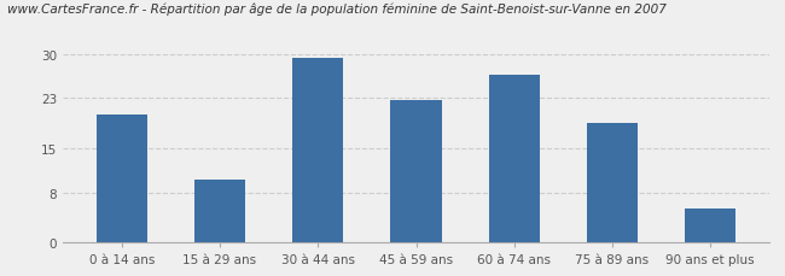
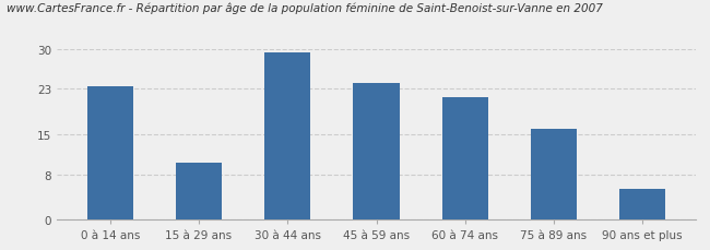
0 à 14 ans: 20.4 -> 23.5
45 à 59 ans: 22.8 -> 24.0
60 à 74 ans: 26.8 -> 21.5
75 à 89 ans: 19.0 -> 16.0
